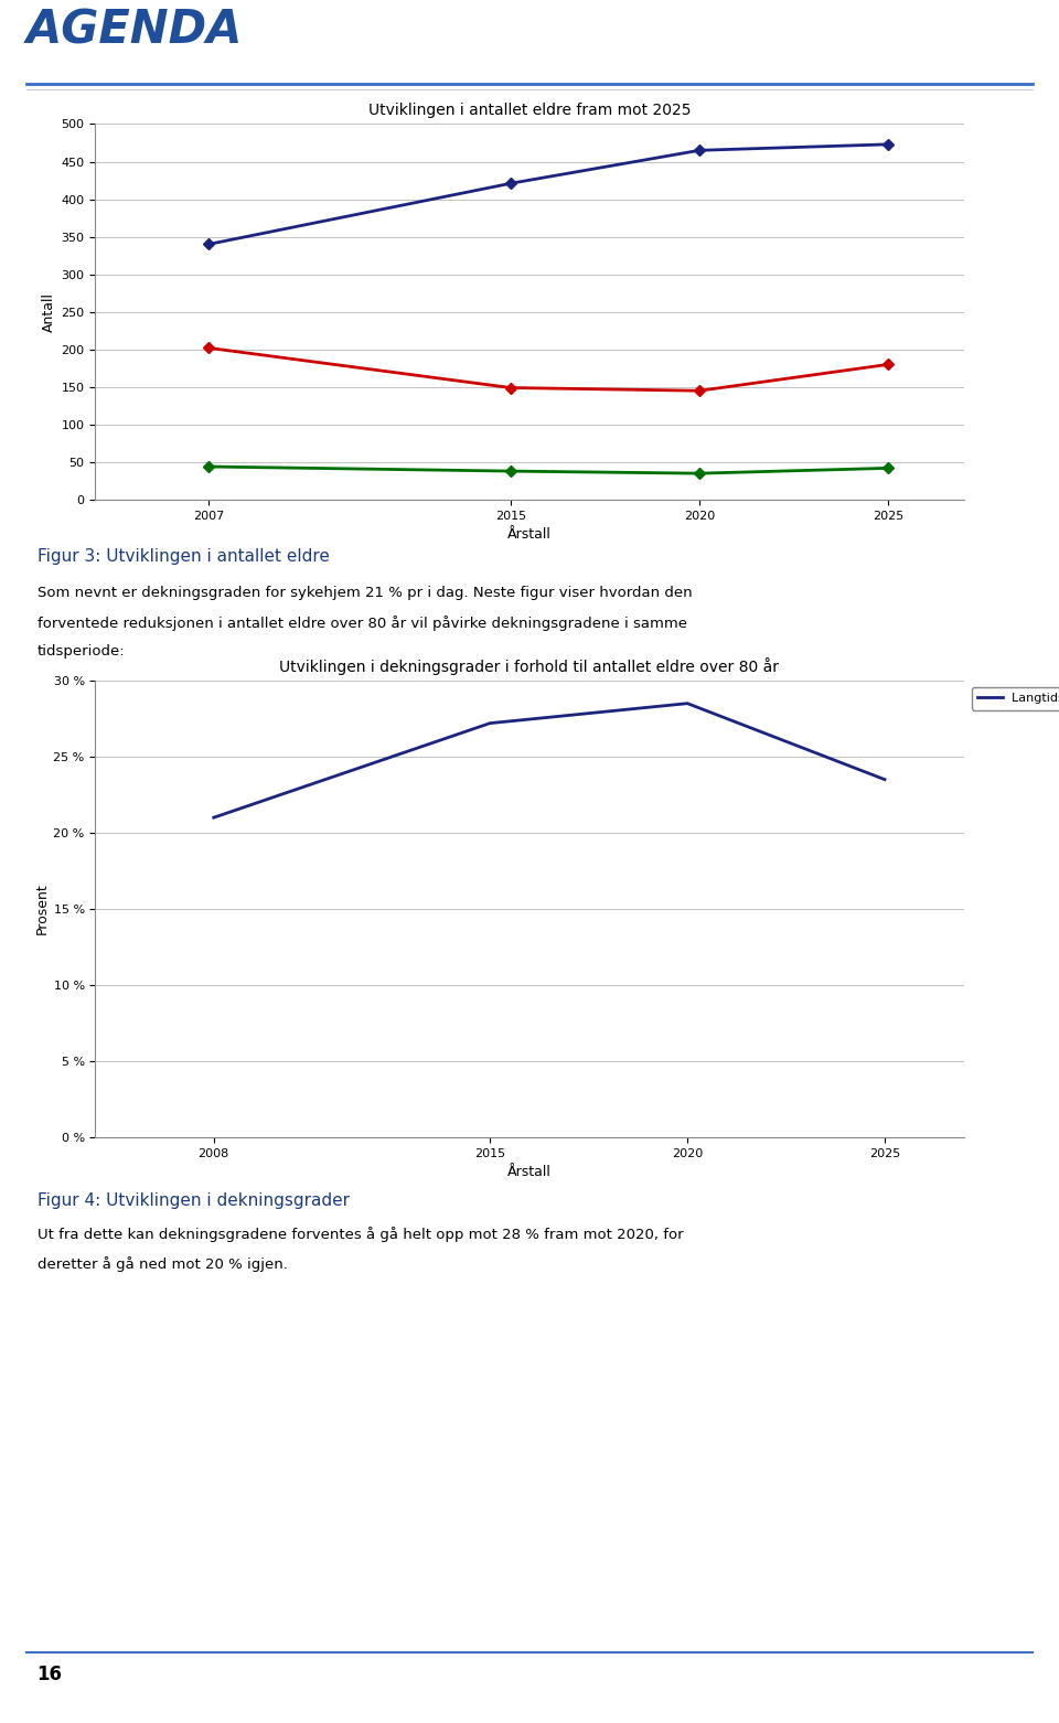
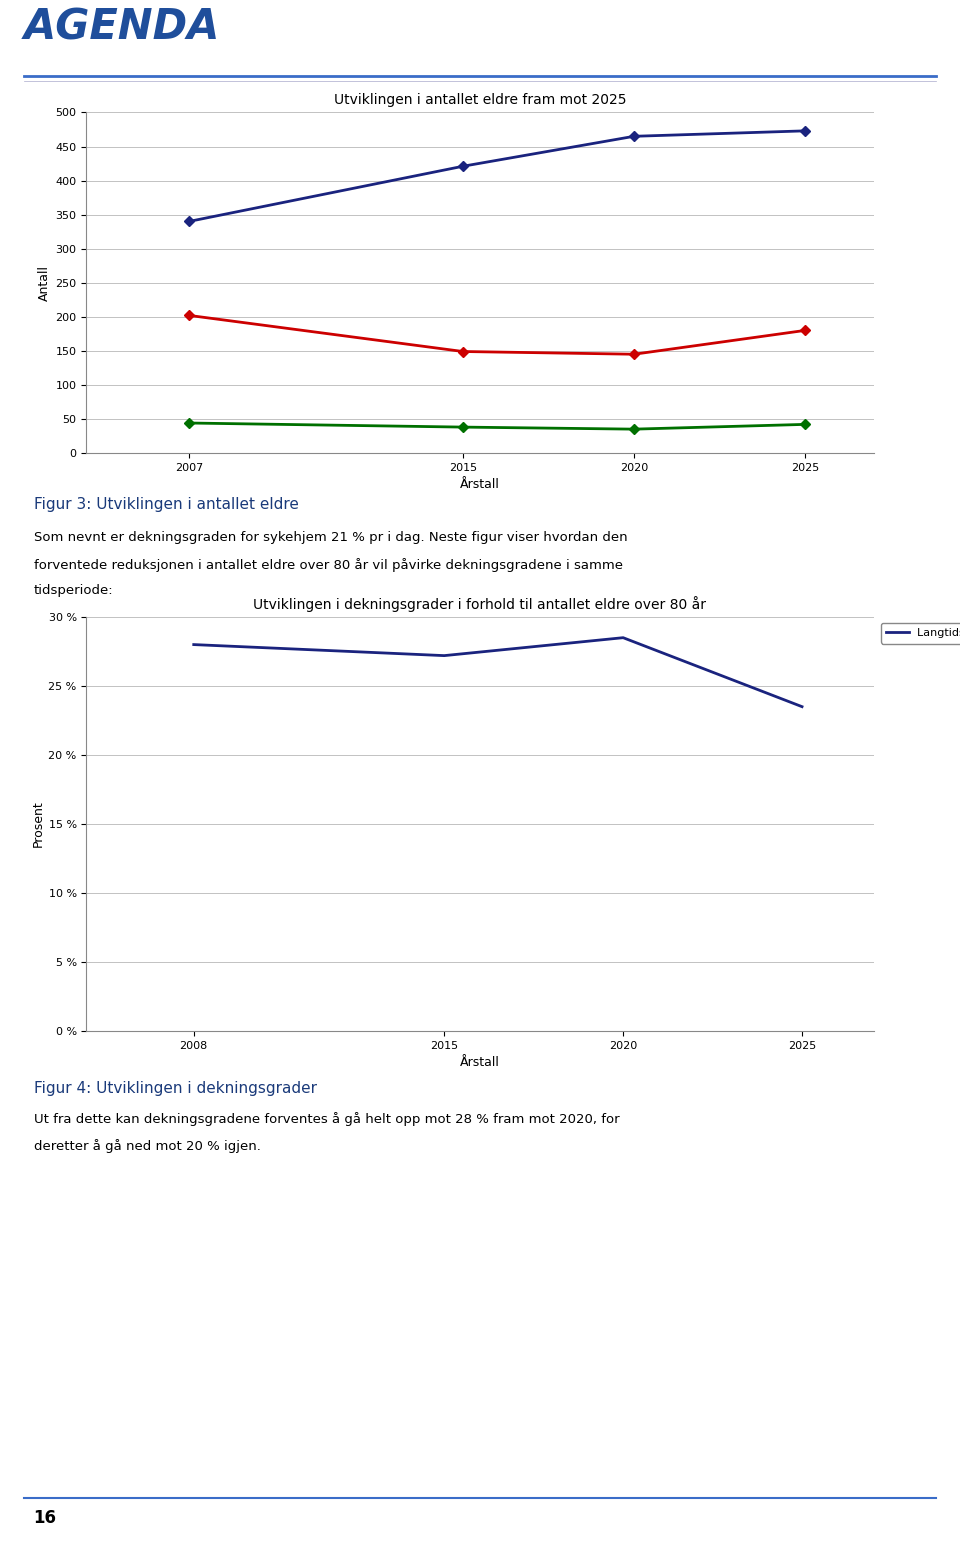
2008: 21.0 % -> 28.0 %
